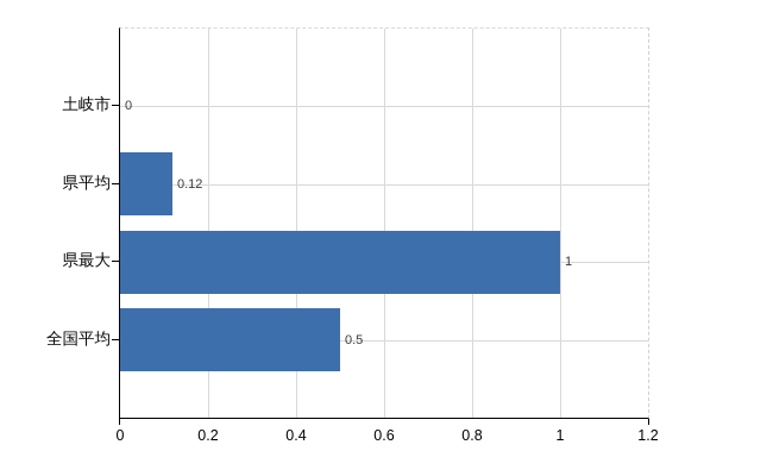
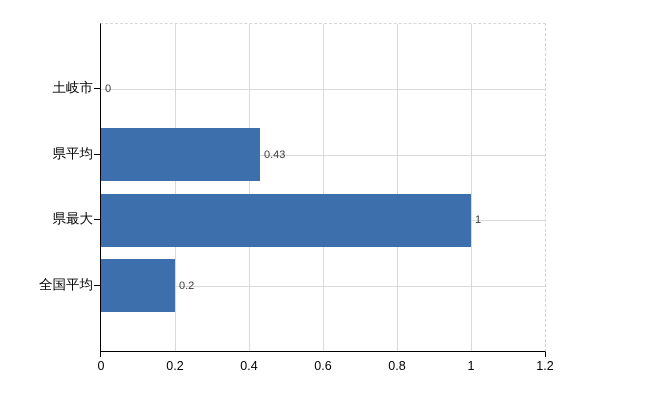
県平均: 0.12 -> 0.43
全国平均: 0.5 -> 0.2
